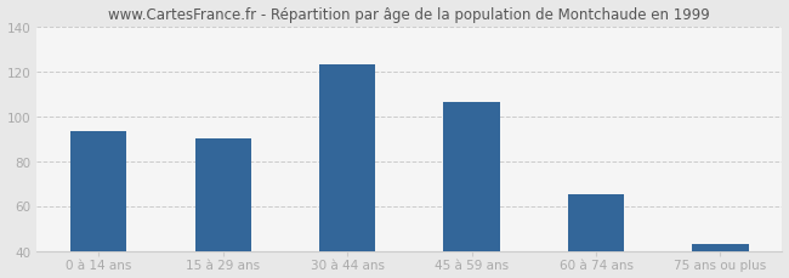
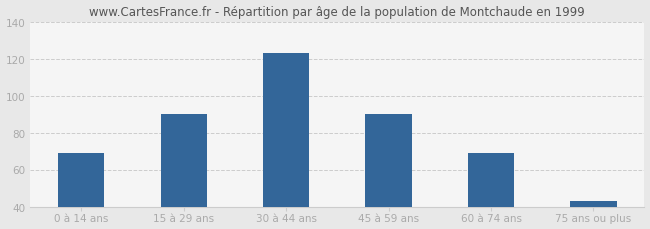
0 à 14 ans: 93 -> 69
45 à 59 ans: 106 -> 90
60 à 74 ans: 65 -> 69
